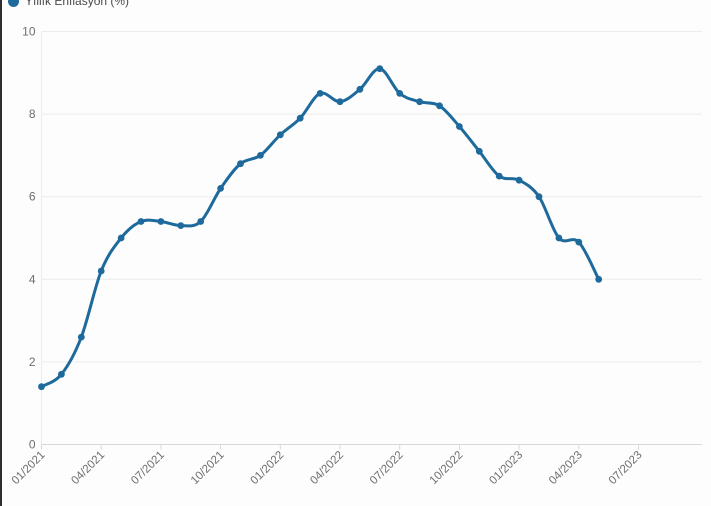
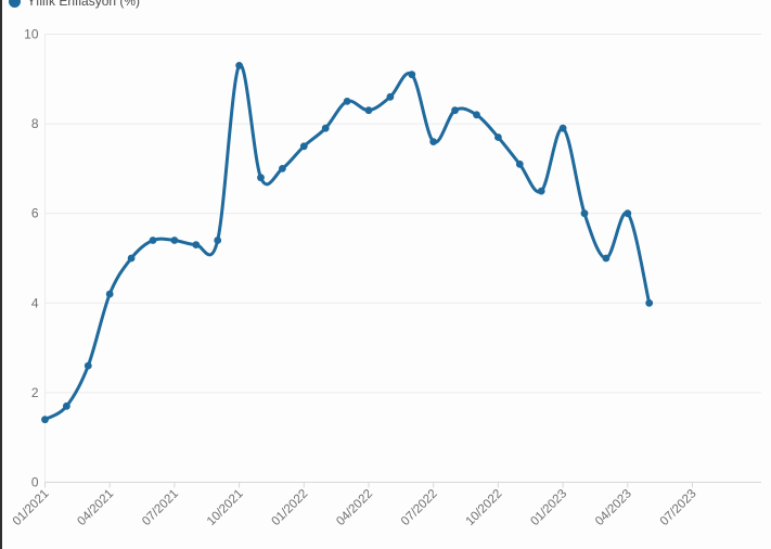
10/2021: 6.2 -> 9.3
07/2022: 8.5 -> 7.6
01/2023: 6.4 -> 7.9
04/2023: 4.9 -> 6.0
